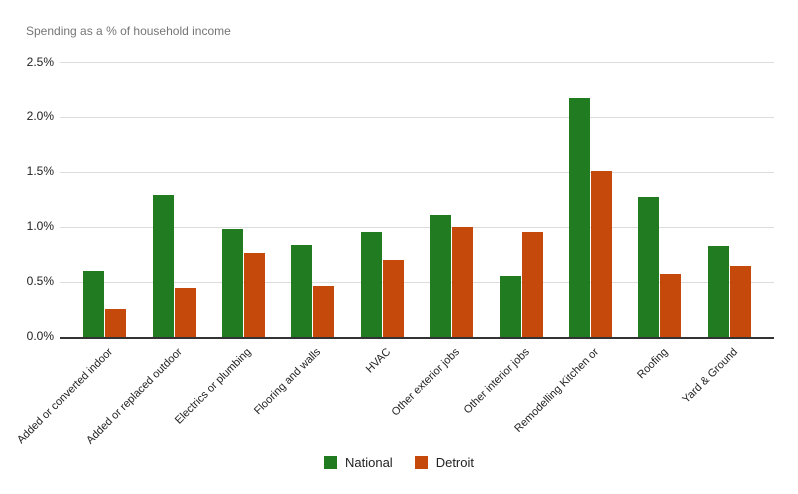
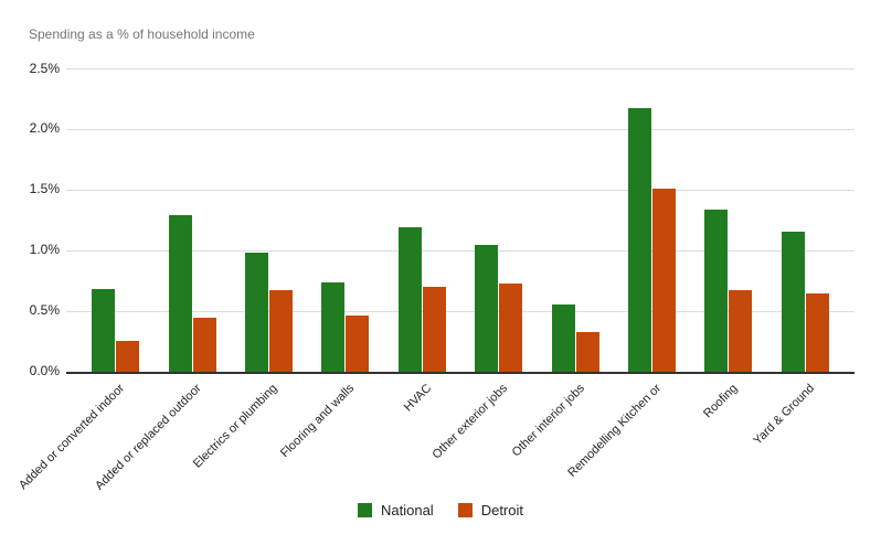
National/Added or converted indoor: 0.60% -> 0.68%
Detroit/Electrics or plumbing: 0.76% -> 0.67%
National/Flooring and walls: 0.83% -> 0.73%
National/HVAC: 0.95% -> 1.19%
National/Other exterior jobs: 1.11% -> 1.04%
Detroit/Other exterior jobs: 1.00% -> 0.72%
Detroit/Other interior jobs: 0.95% -> 0.32%
National/Roofing: 1.27% -> 1.33%
Detroit/Roofing: 0.57% -> 0.67%
National/Yard & Ground: 0.82% -> 1.15%
